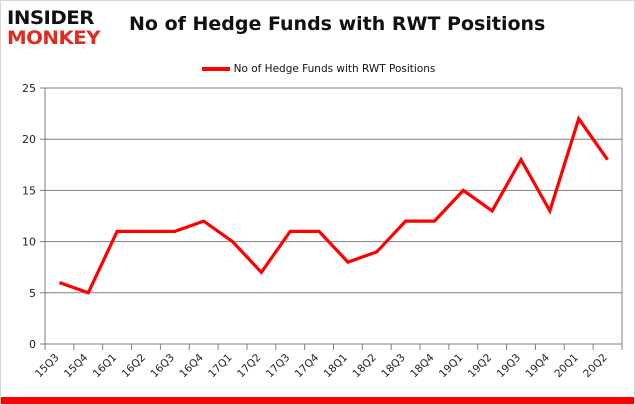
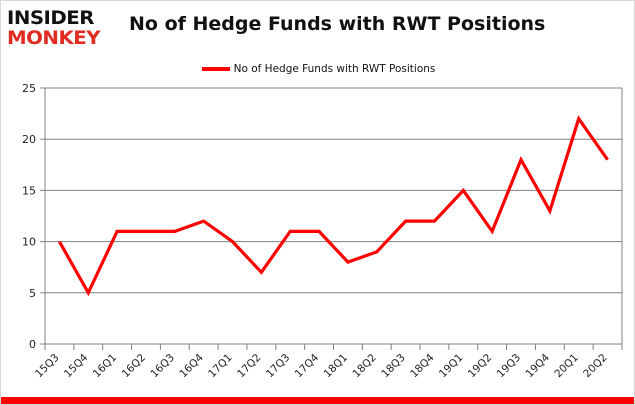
15Q3: 6 -> 10
19Q2: 13 -> 11
